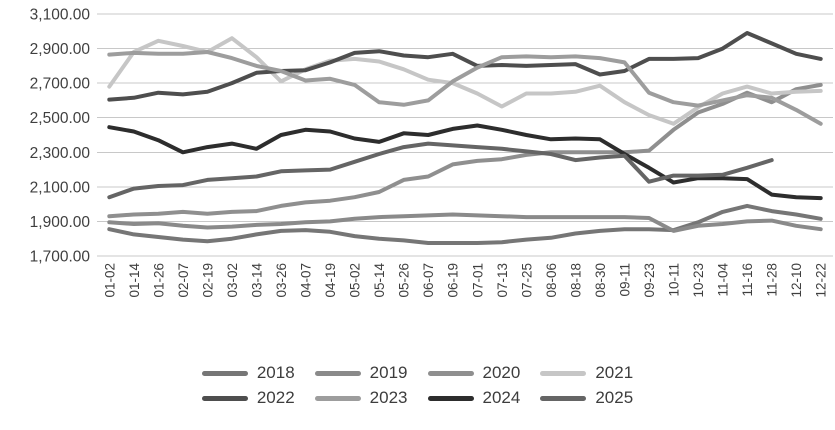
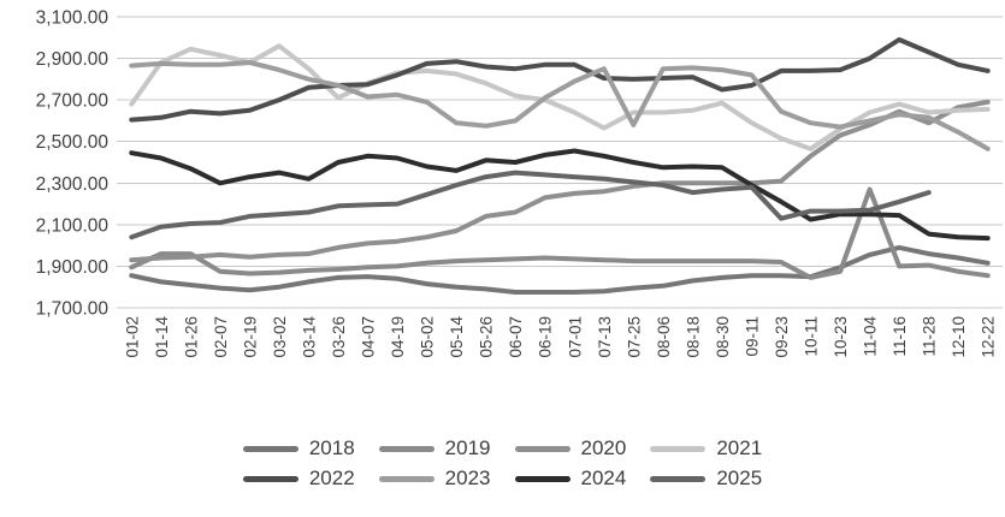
2019/01-14: 1880 -> 1960
2019/01-26: 1890 -> 1960
2022/07-01: 2800 -> 2870
2023/07-25: 2860 -> 2580
2019/11-04: 1880 -> 2270
